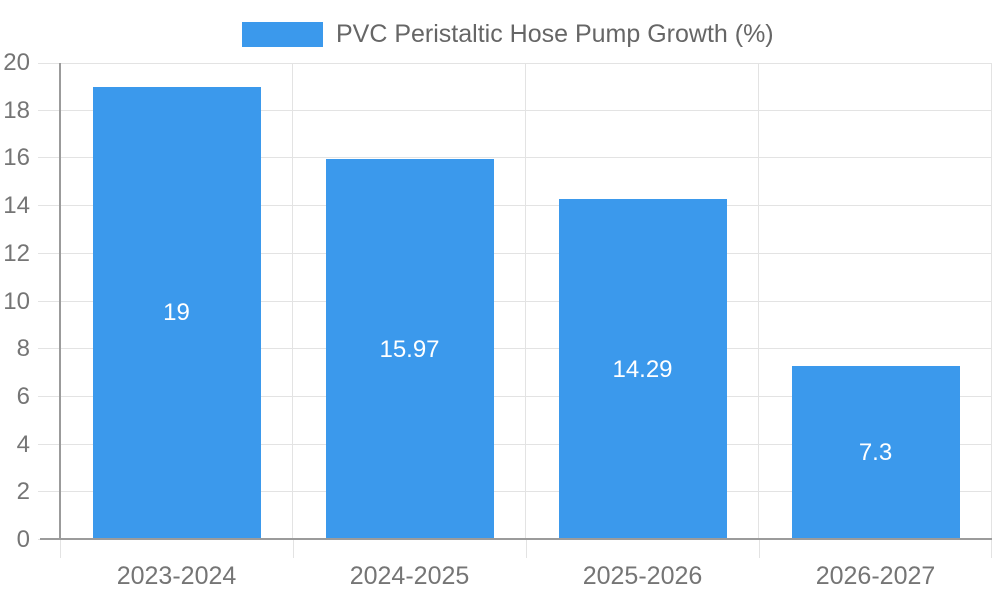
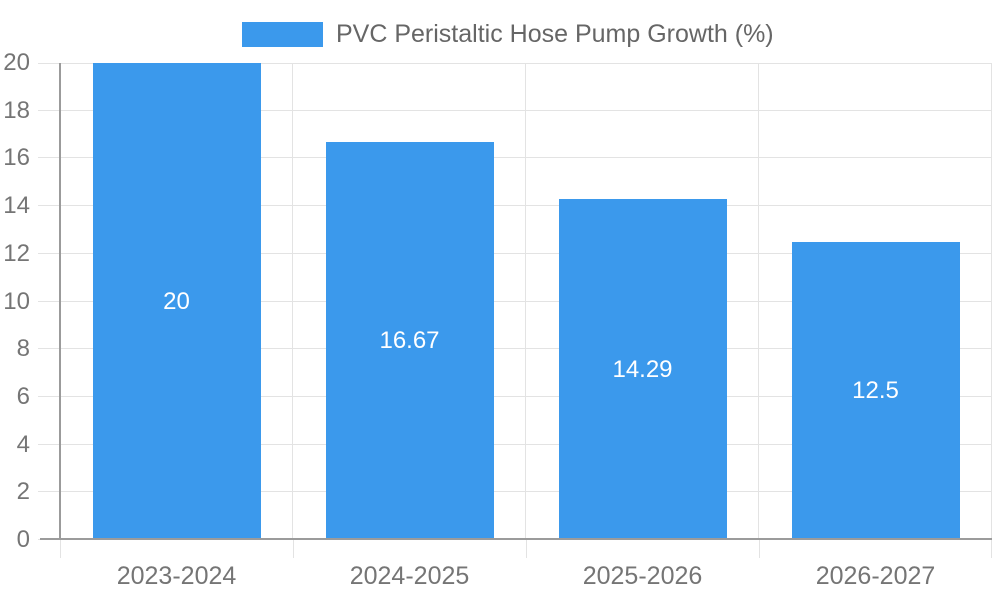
2023-2024: 19 -> 20
2024-2025: 15.97 -> 16.67
2026-2027: 7.3 -> 12.5
